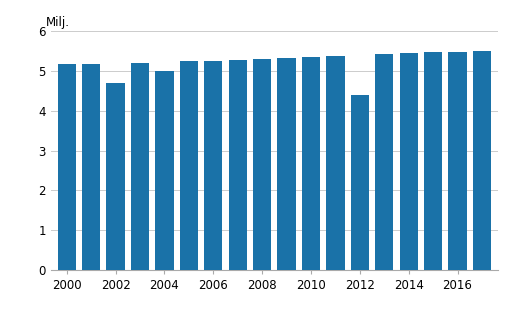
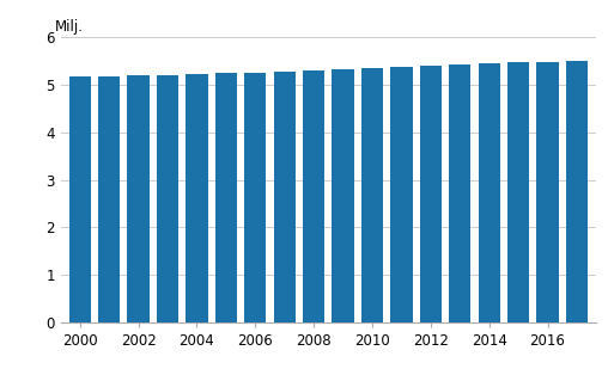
2002: 4.70 -> 5.20
2004: 5.00 -> 5.23
2012: 4.40 -> 5.41
